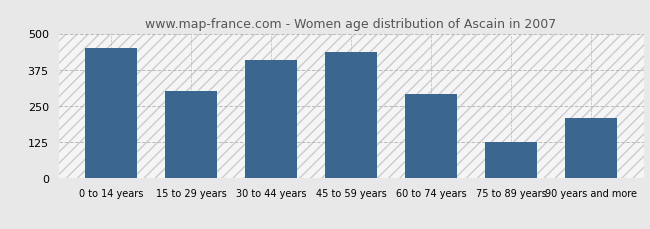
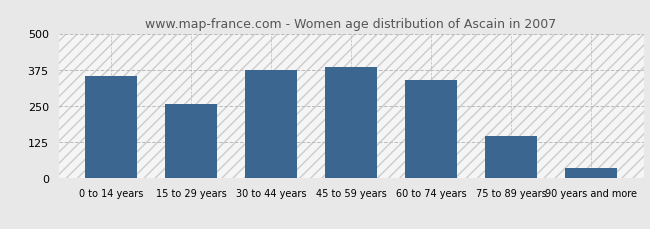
0 to 14 years: 450 -> 355
15 to 29 years: 300 -> 258
30 to 44 years: 410 -> 373
45 to 59 years: 435 -> 385
60 to 74 years: 290 -> 338
75 to 89 years: 125 -> 148
90 years and more: 210 -> 35
